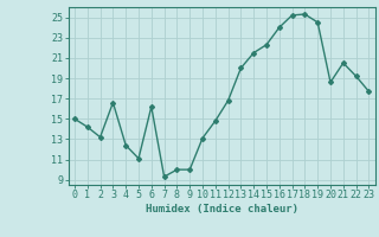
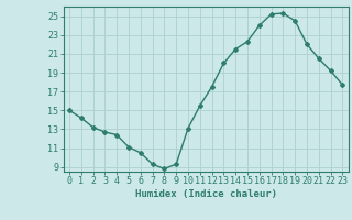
3: 16.6 -> 12.7
6: 16.2 -> 10.5
8: 10.0 -> 8.8
9: 10.0 -> 9.3
11: 14.8 -> 15.5
12: 16.8 -> 17.5
20: 18.6 -> 22.0
